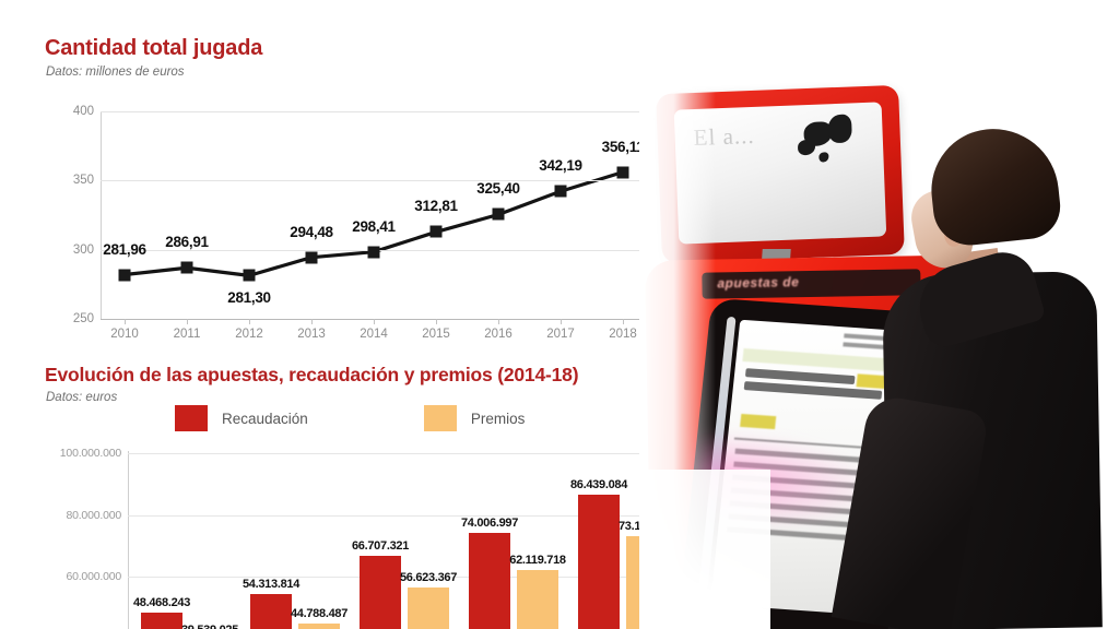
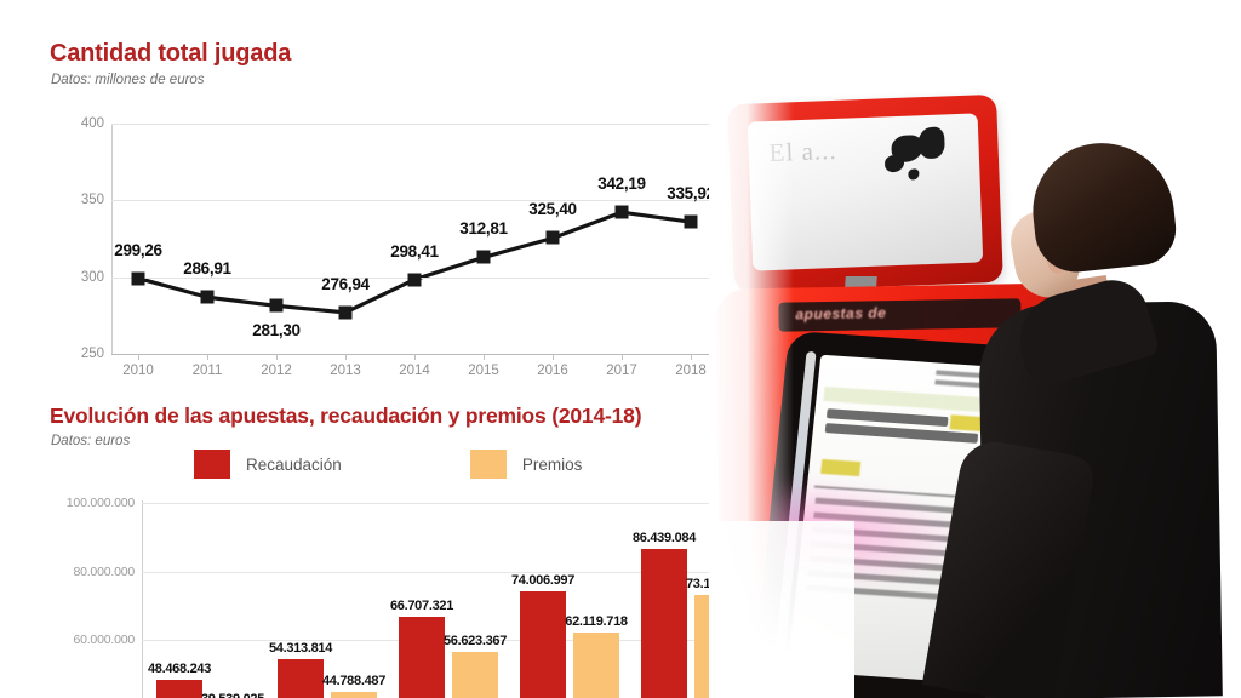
Cantidad total jugada/2010: 281,96 -> 299,26
Cantidad total jugada/2013: 294,48 -> 276,94
Cantidad total jugada/2018: 356,11 -> 335,92
